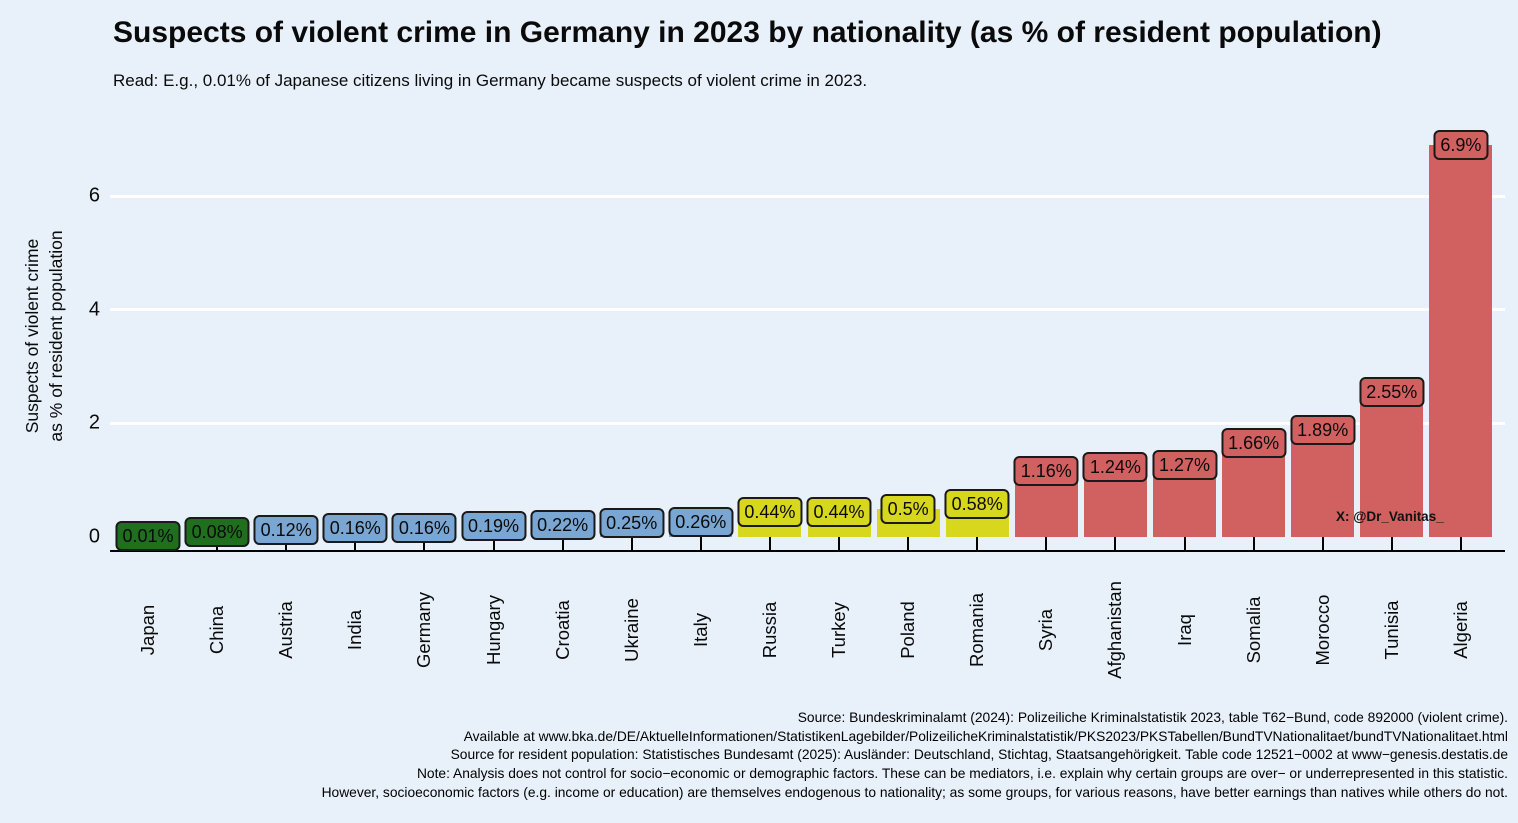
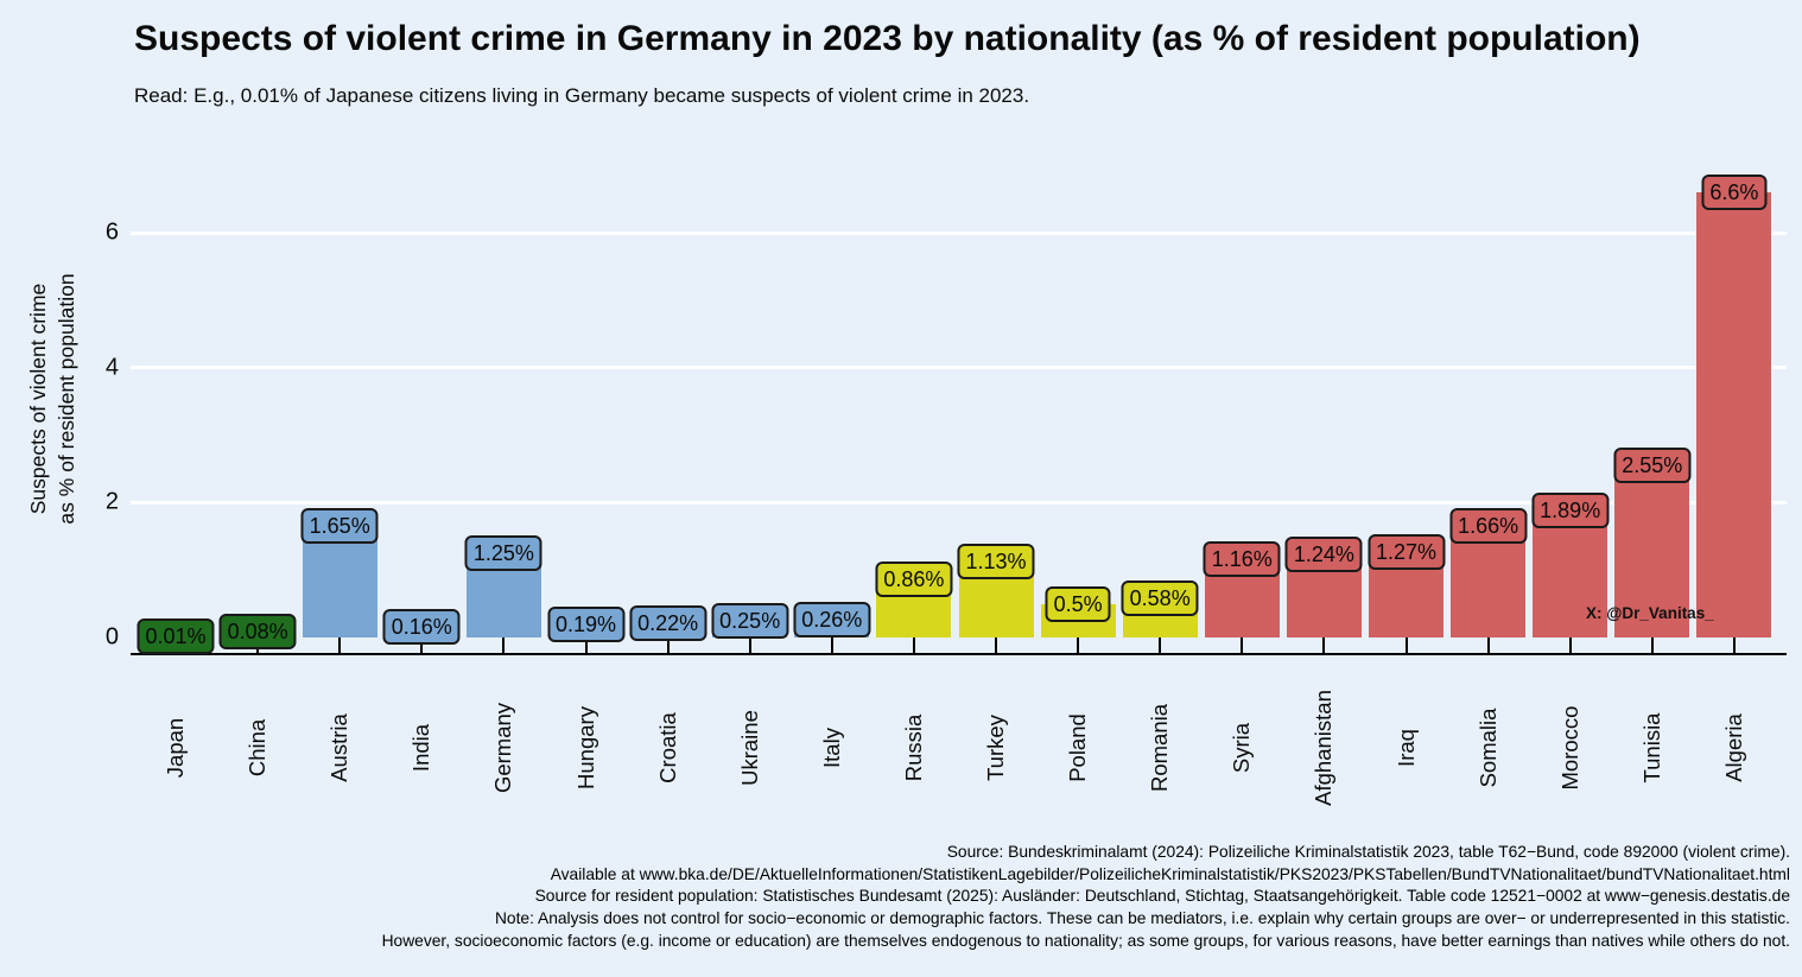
Austria: 0.12% -> 1.65%
Germany: 0.16% -> 1.25%
Russia: 0.44% -> 0.86%
Turkey: 0.44% -> 1.13%
Algeria: 6.9% -> 6.6%
